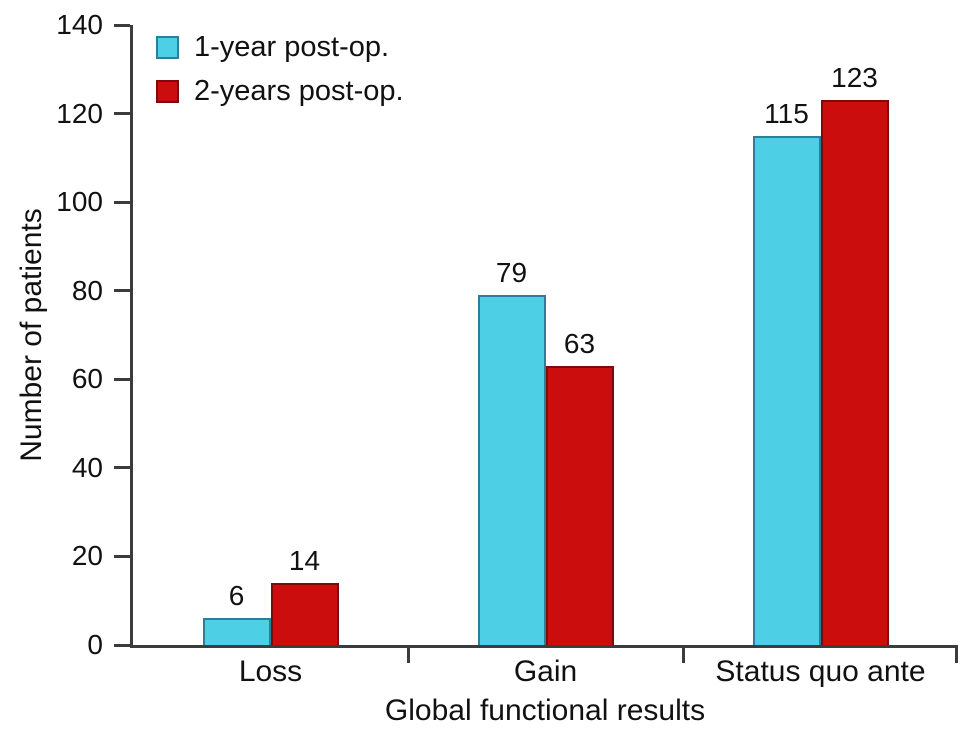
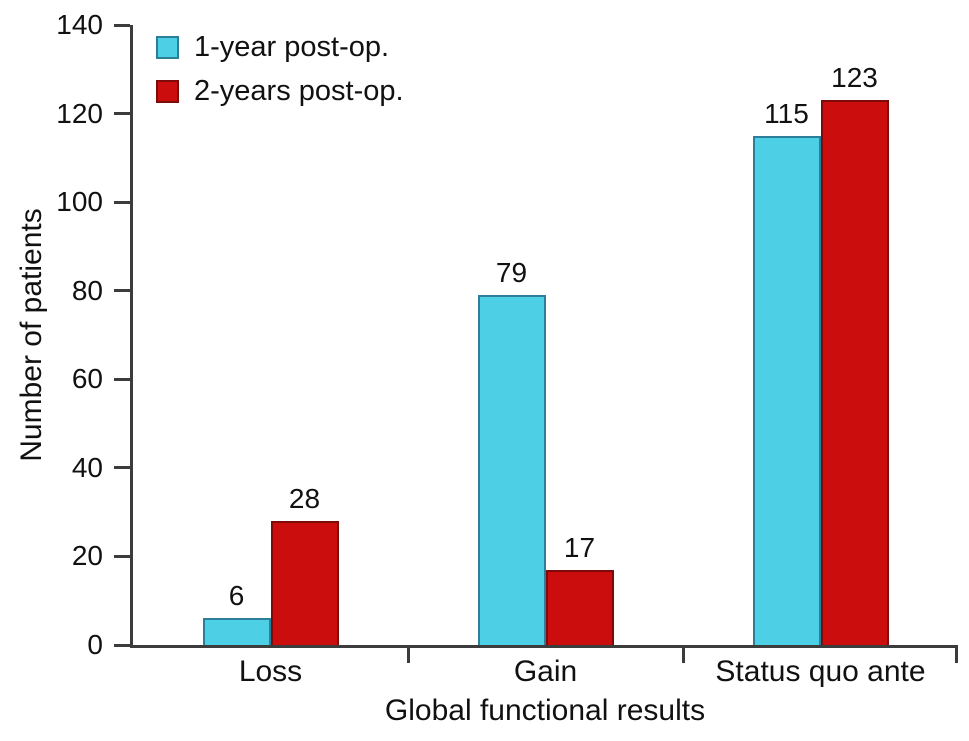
2-years post-op./Loss: 14 -> 28
2-years post-op./Gain: 63 -> 17
